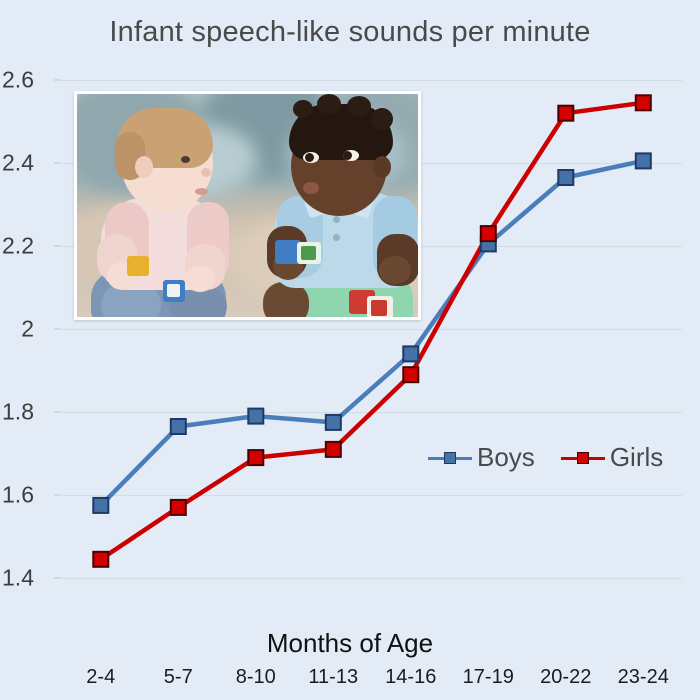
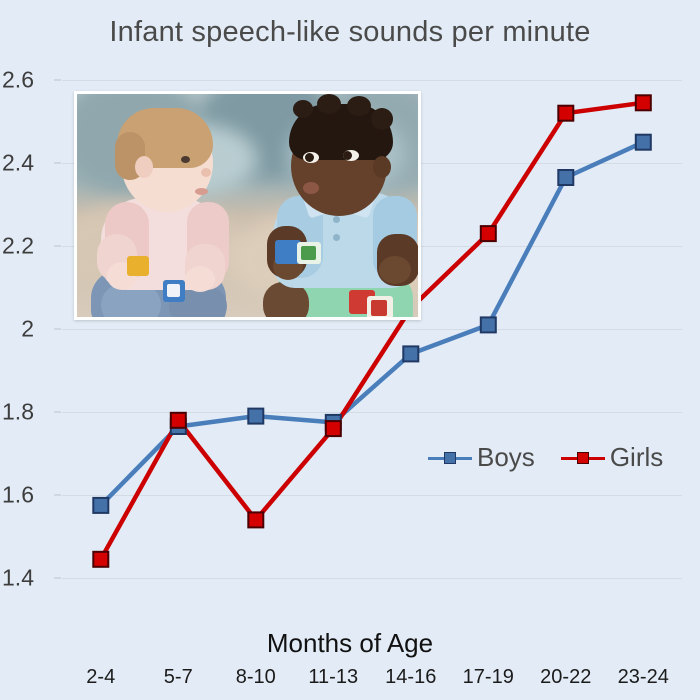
Girls/5-7: 1.57 -> 1.78
Girls/8-10: 1.69 -> 1.54
Girls/11-13: 1.71 -> 1.76
Girls/14-16: 1.89 -> 2.05
Boys/17-19: 2.21 -> 2.01
Boys/23-24: 2.40 -> 2.45
